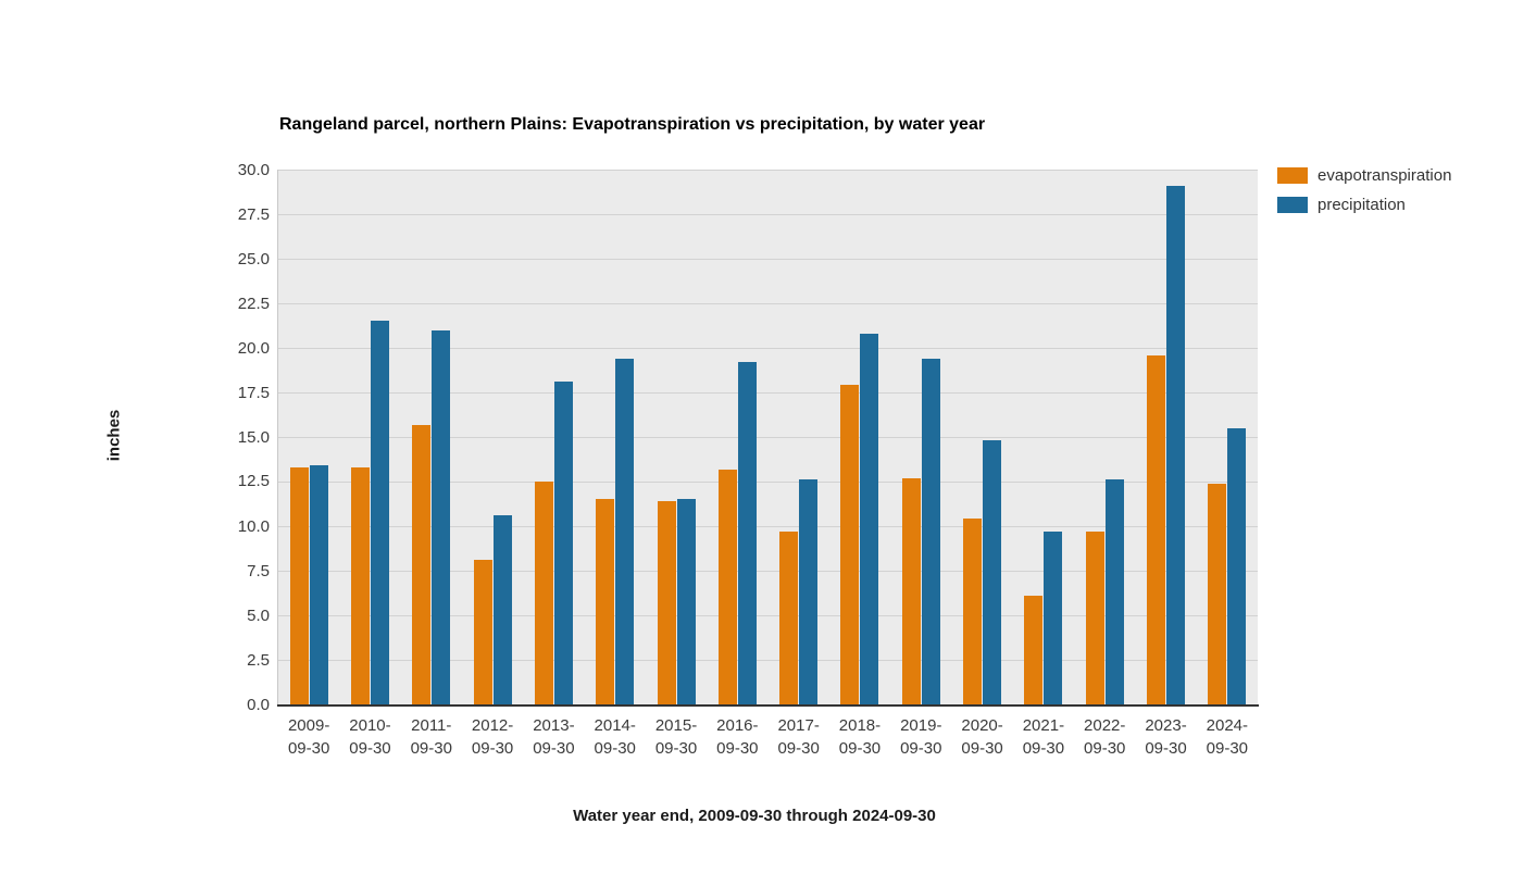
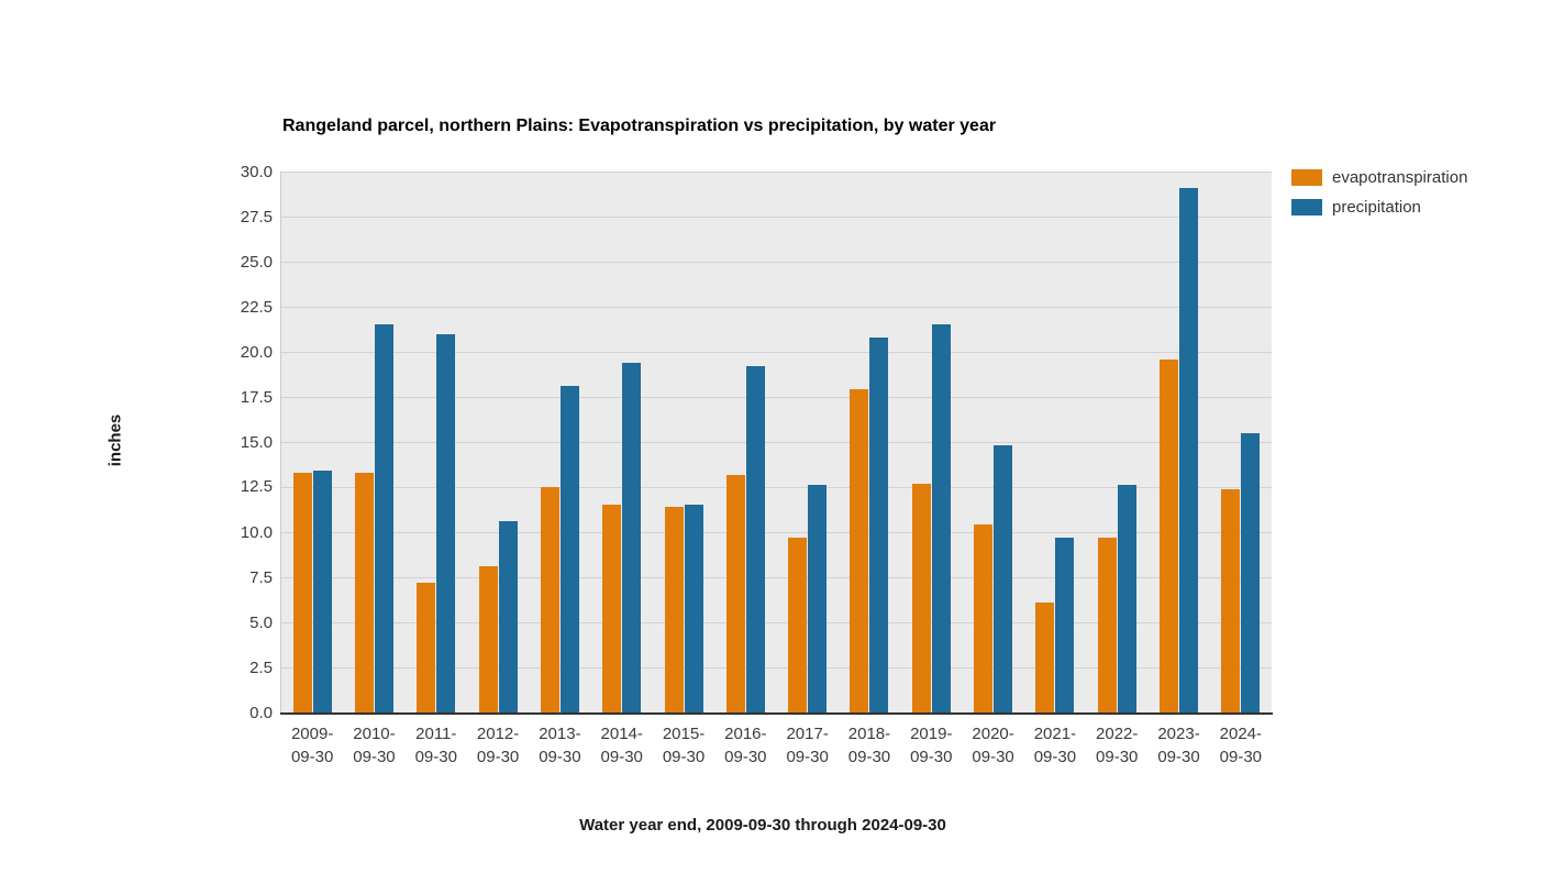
evapotranspiration/2011-09-30: 15.7 -> 7.2
precipitation/2019-09-30: 19.4 -> 21.5
